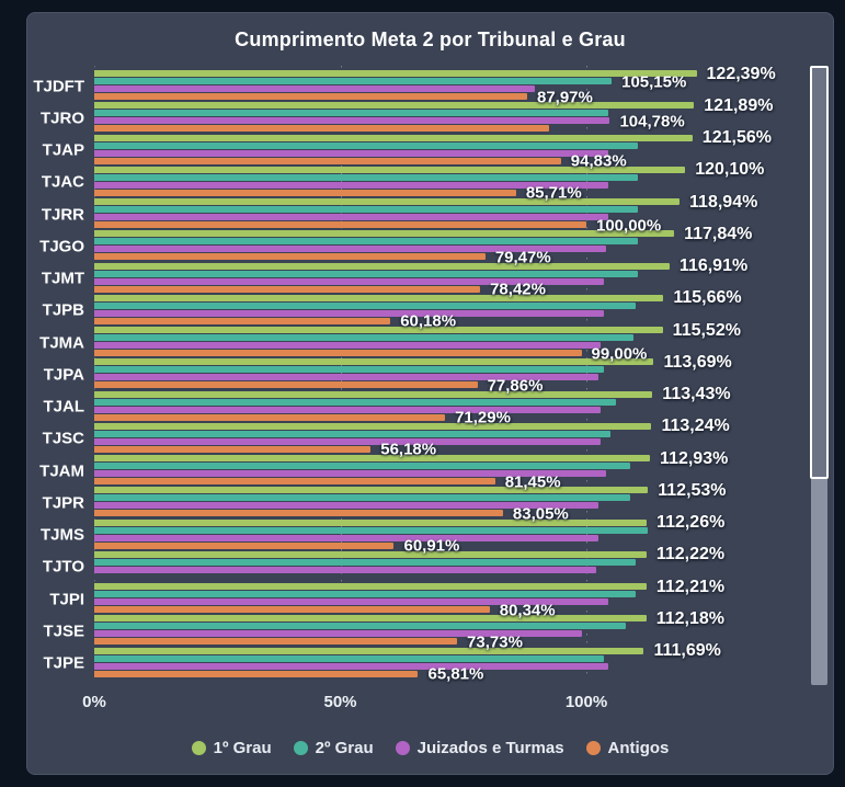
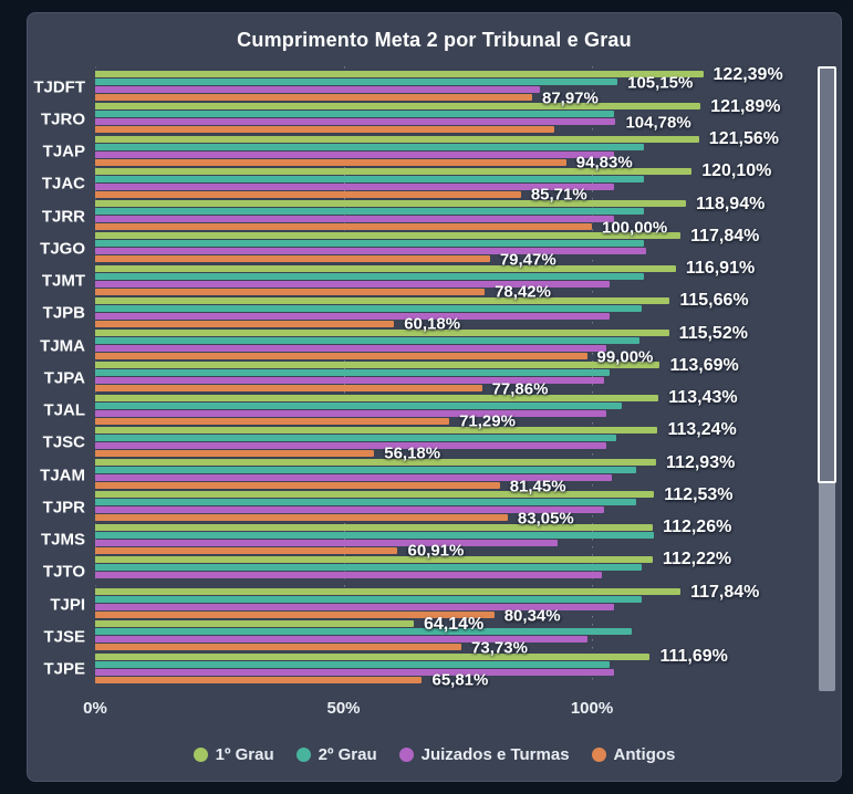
Juizados e Turmas/TJGO: 104% -> 111%
Juizados e Turmas/TJMS: 102% -> 93%
1º Grau/TJPI: 112,21% -> 117,84%
1º Grau/TJSE: 112,18% -> 64,14%
